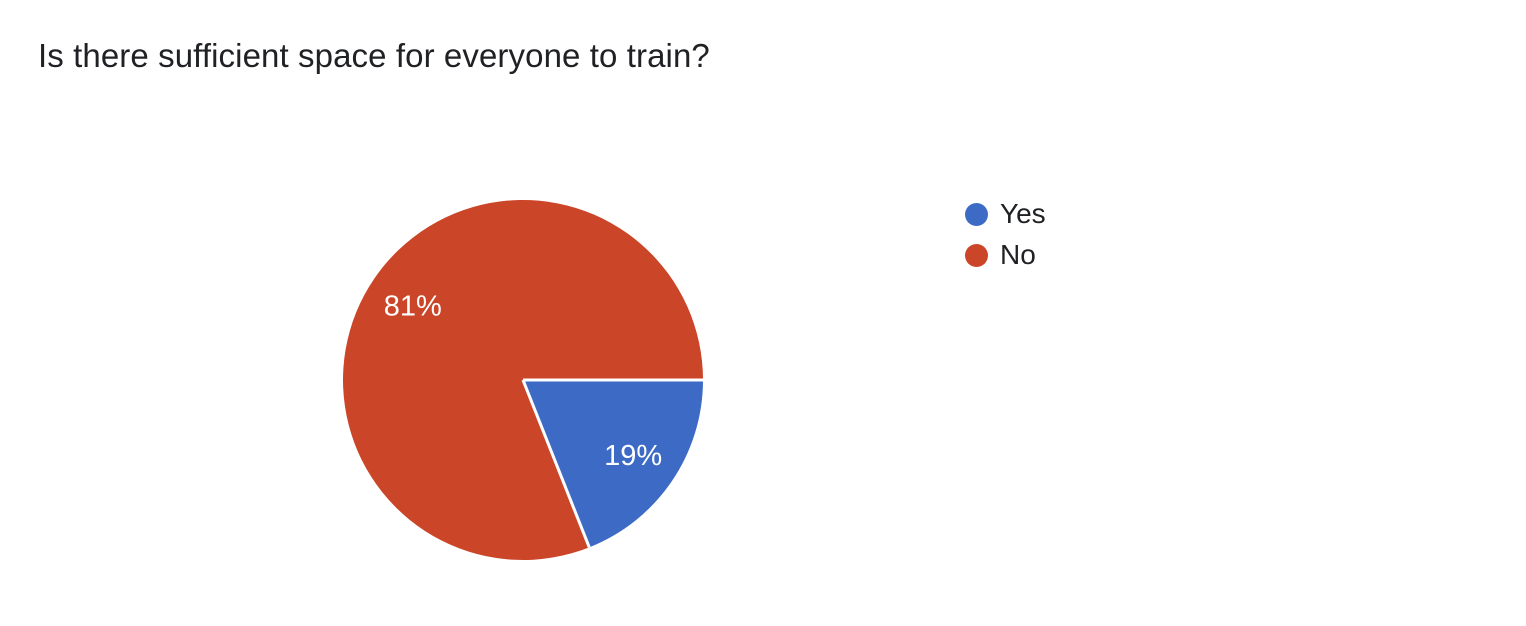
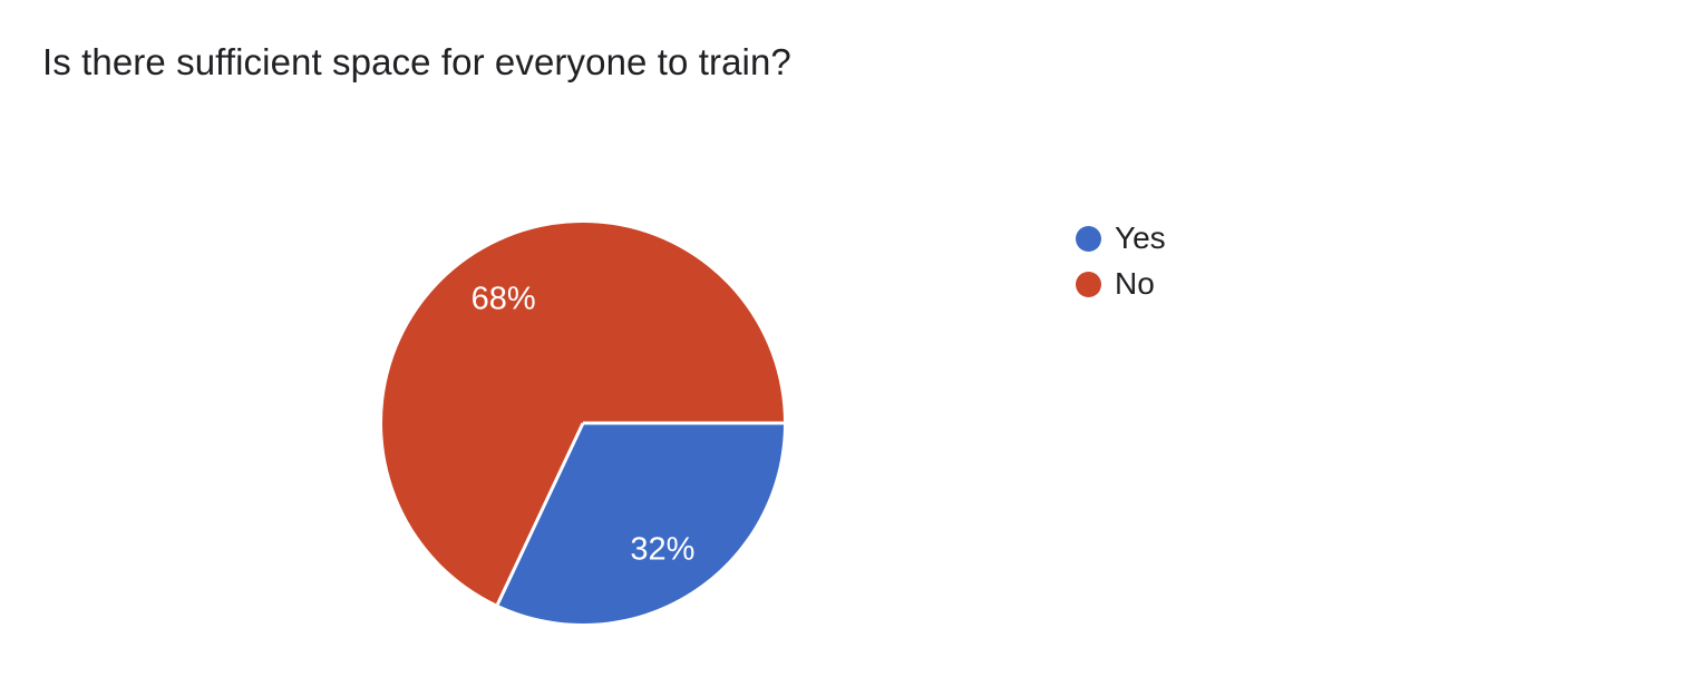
Yes: 19% -> 32%
No: 81% -> 68%
